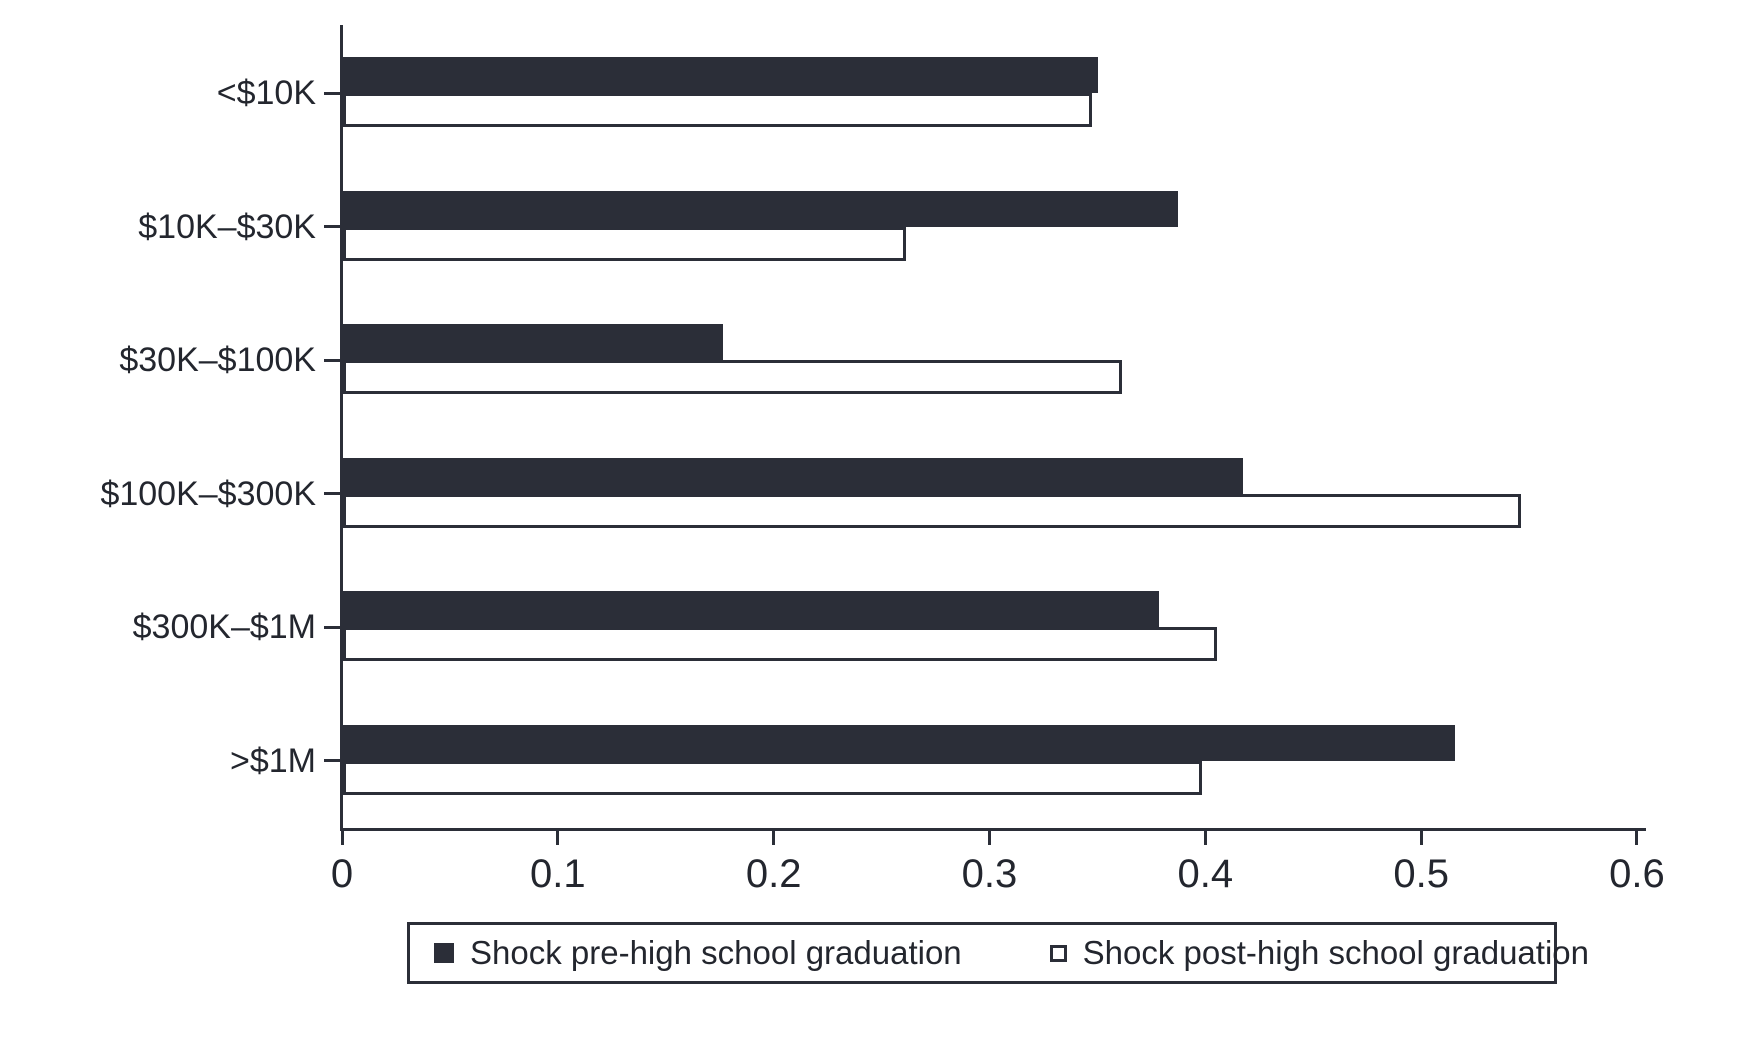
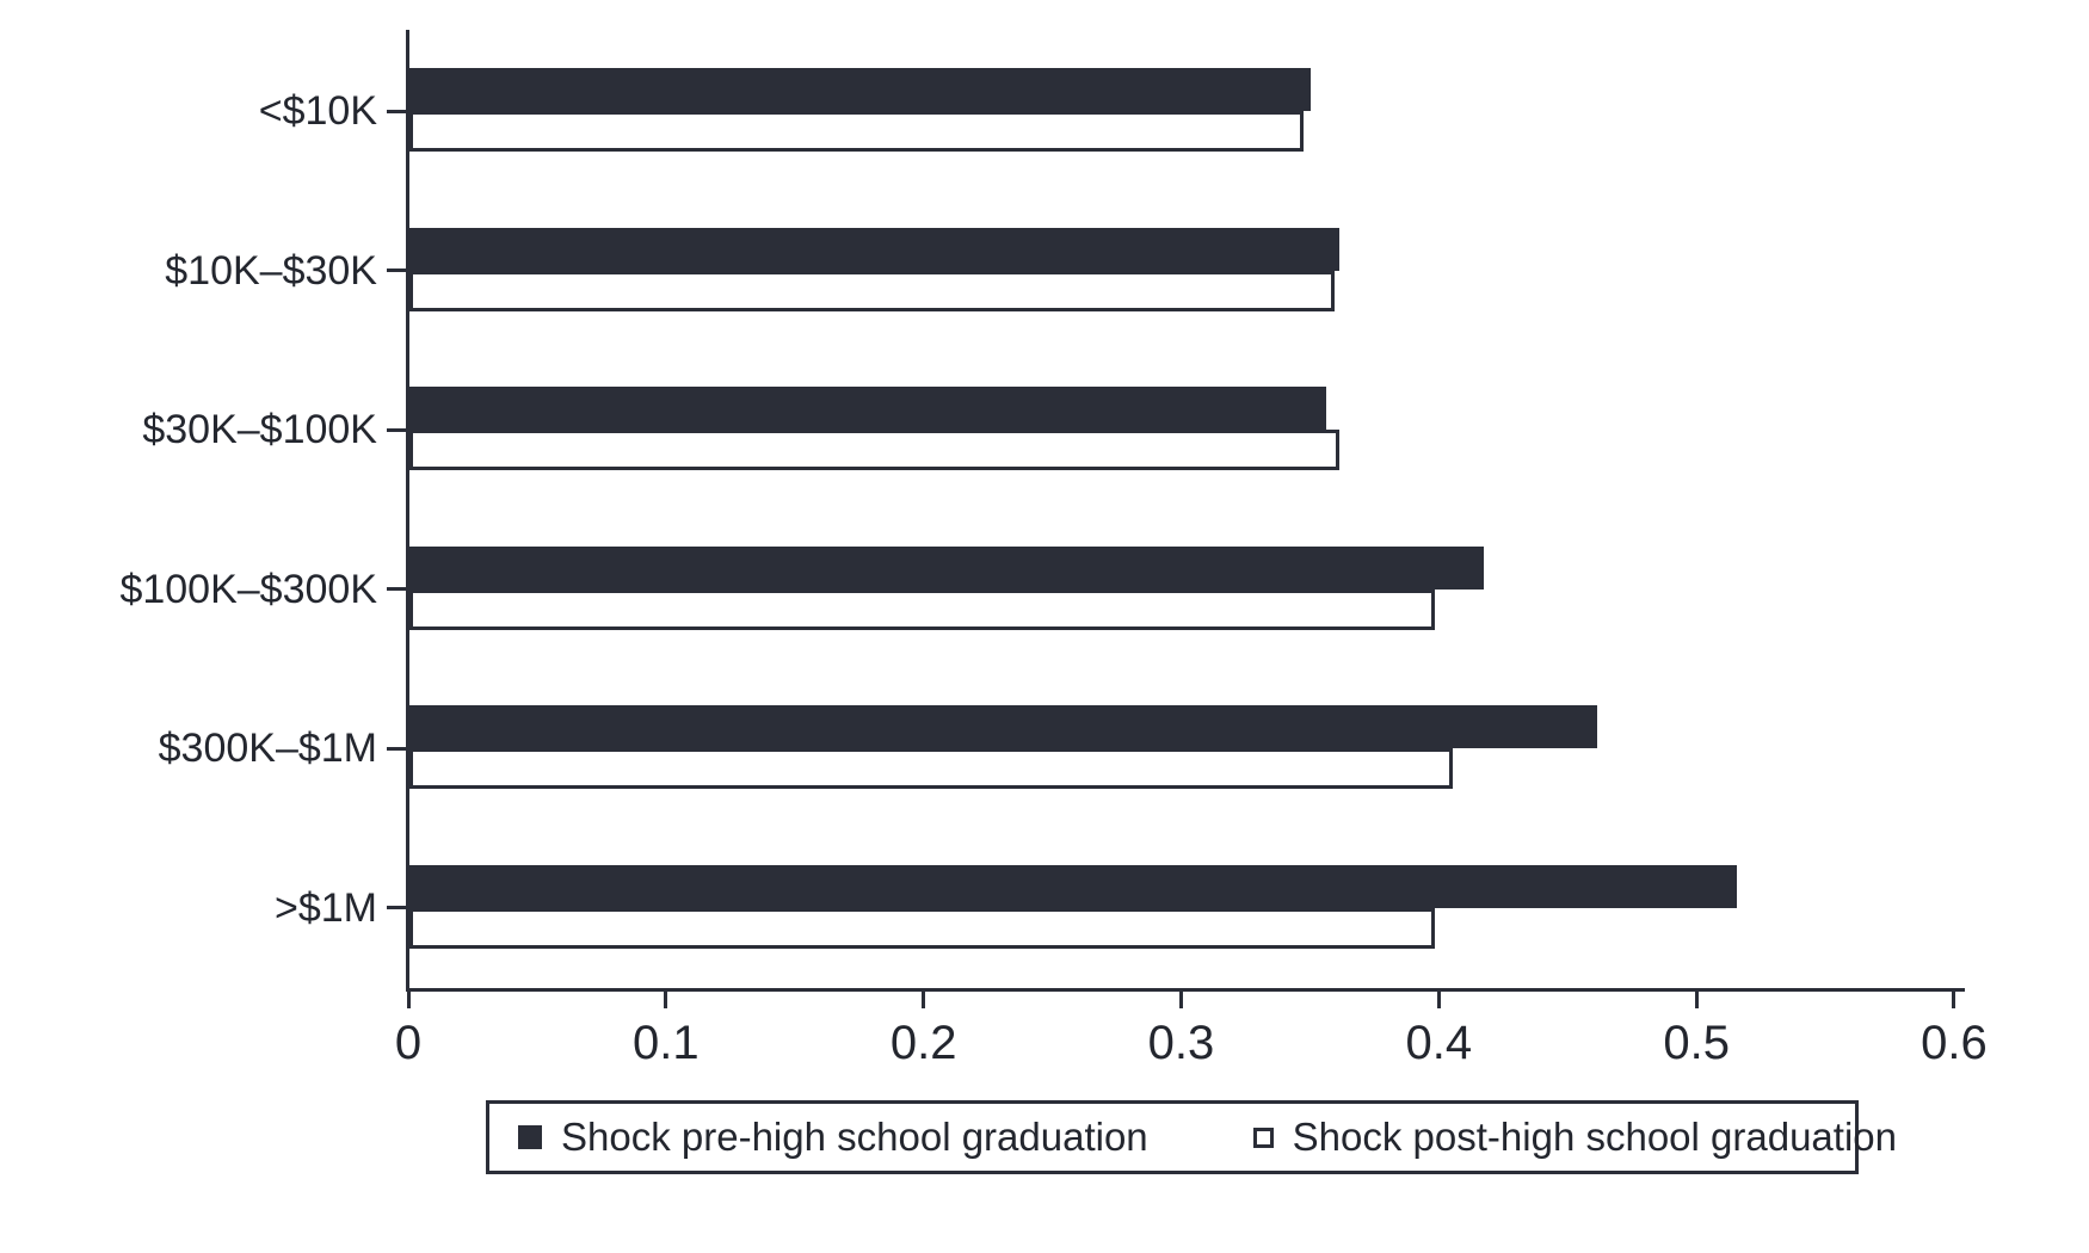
Shock pre-high school graduation/$10K–$30K: 0.387 -> 0.361
Shock post-high school graduation/$10K–$30K: 0.261 -> 0.359
Shock pre-high school graduation/$30K–$100K: 0.176 -> 0.356
Shock post-high school graduation/$100K–$300K: 0.546 -> 0.398
Shock pre-high school graduation/$300K–$1M: 0.378 -> 0.461
